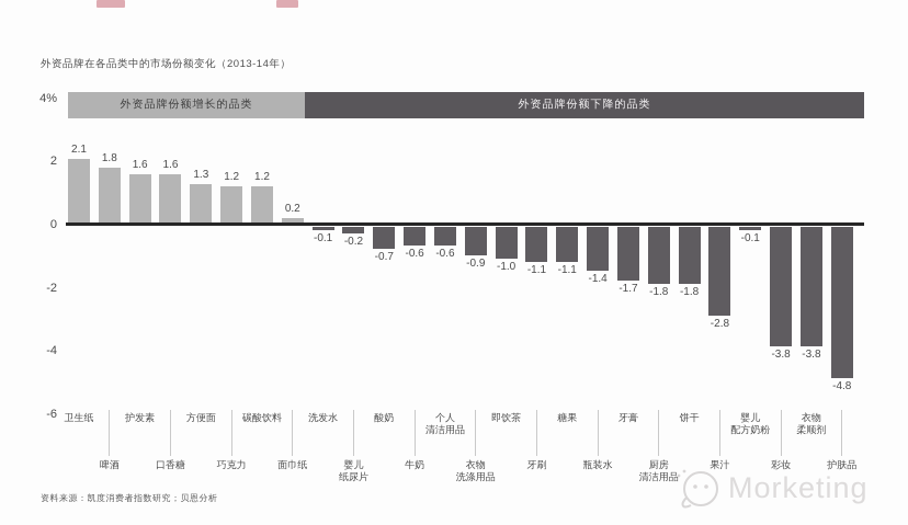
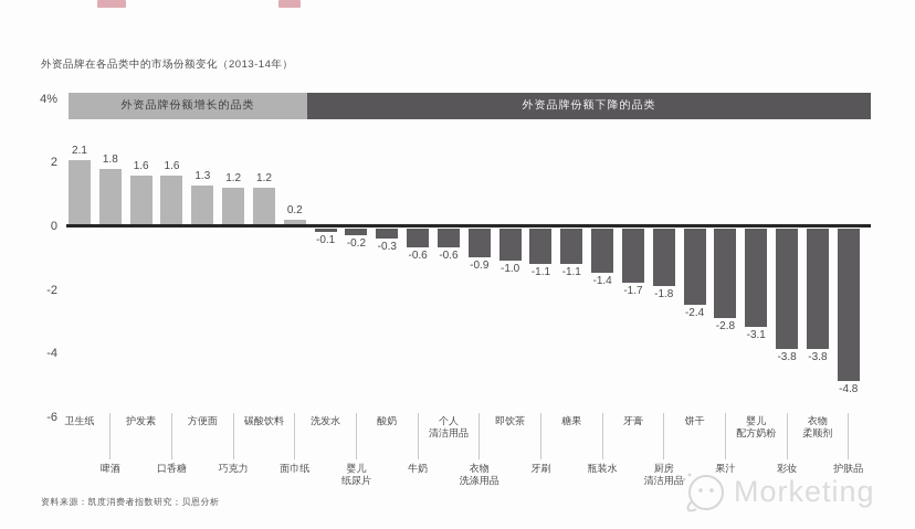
酸奶: -0.7 -> -0.3
饼干: -1.8 -> -2.4
婴儿 配方奶粉: -0.1 -> -3.1
